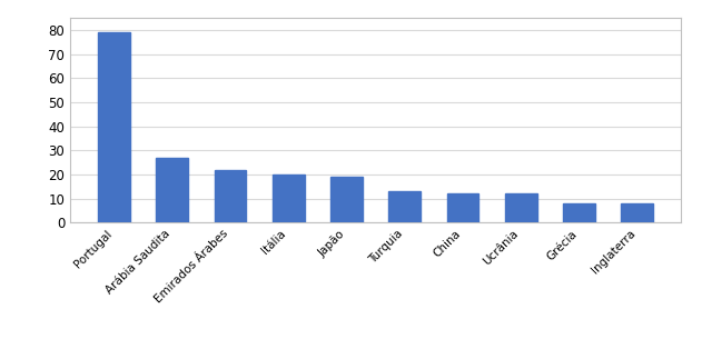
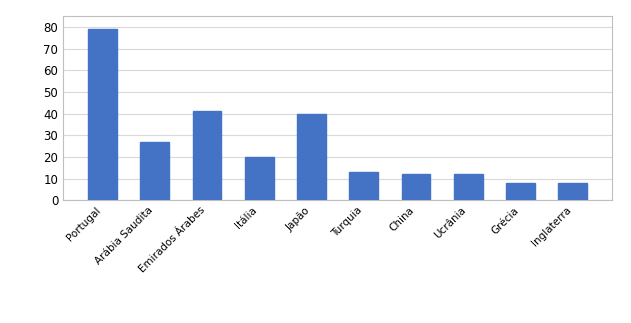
Emirados Árabes: 22 -> 41
Japão: 19 -> 40
